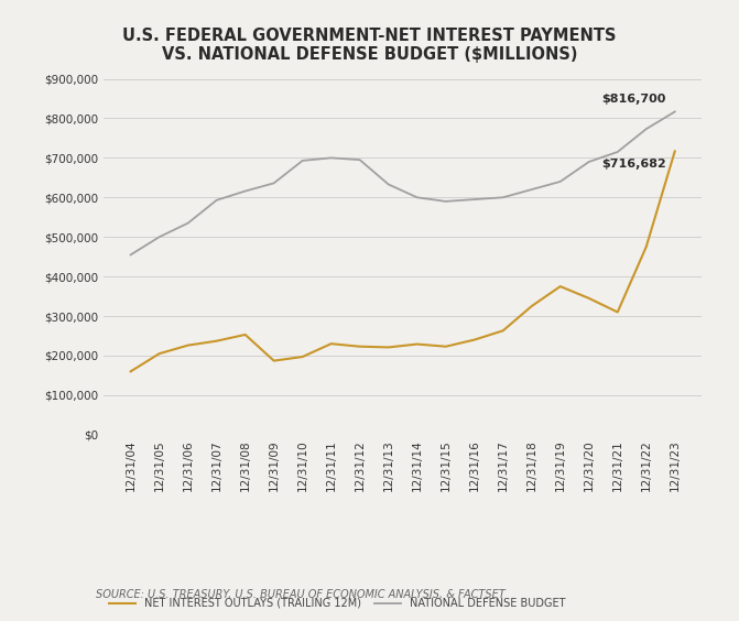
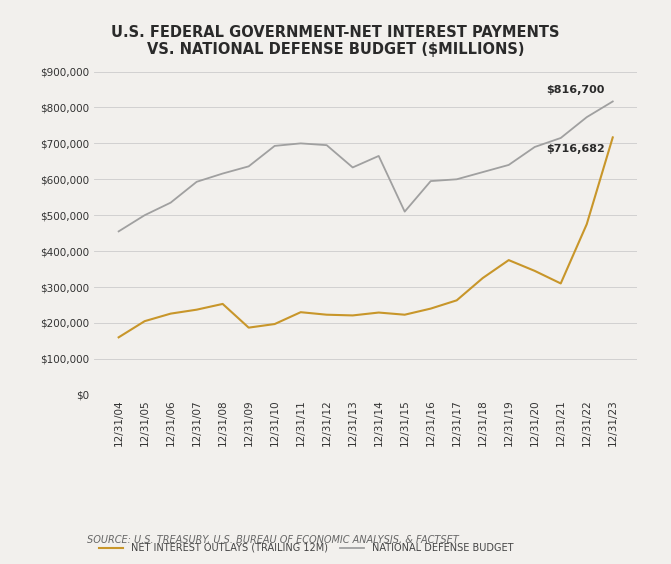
NATIONAL DEFENSE BUDGET/12/31/14: $600,000 -> $665,000
NATIONAL DEFENSE BUDGET/12/31/15: $590,000 -> $510,000
